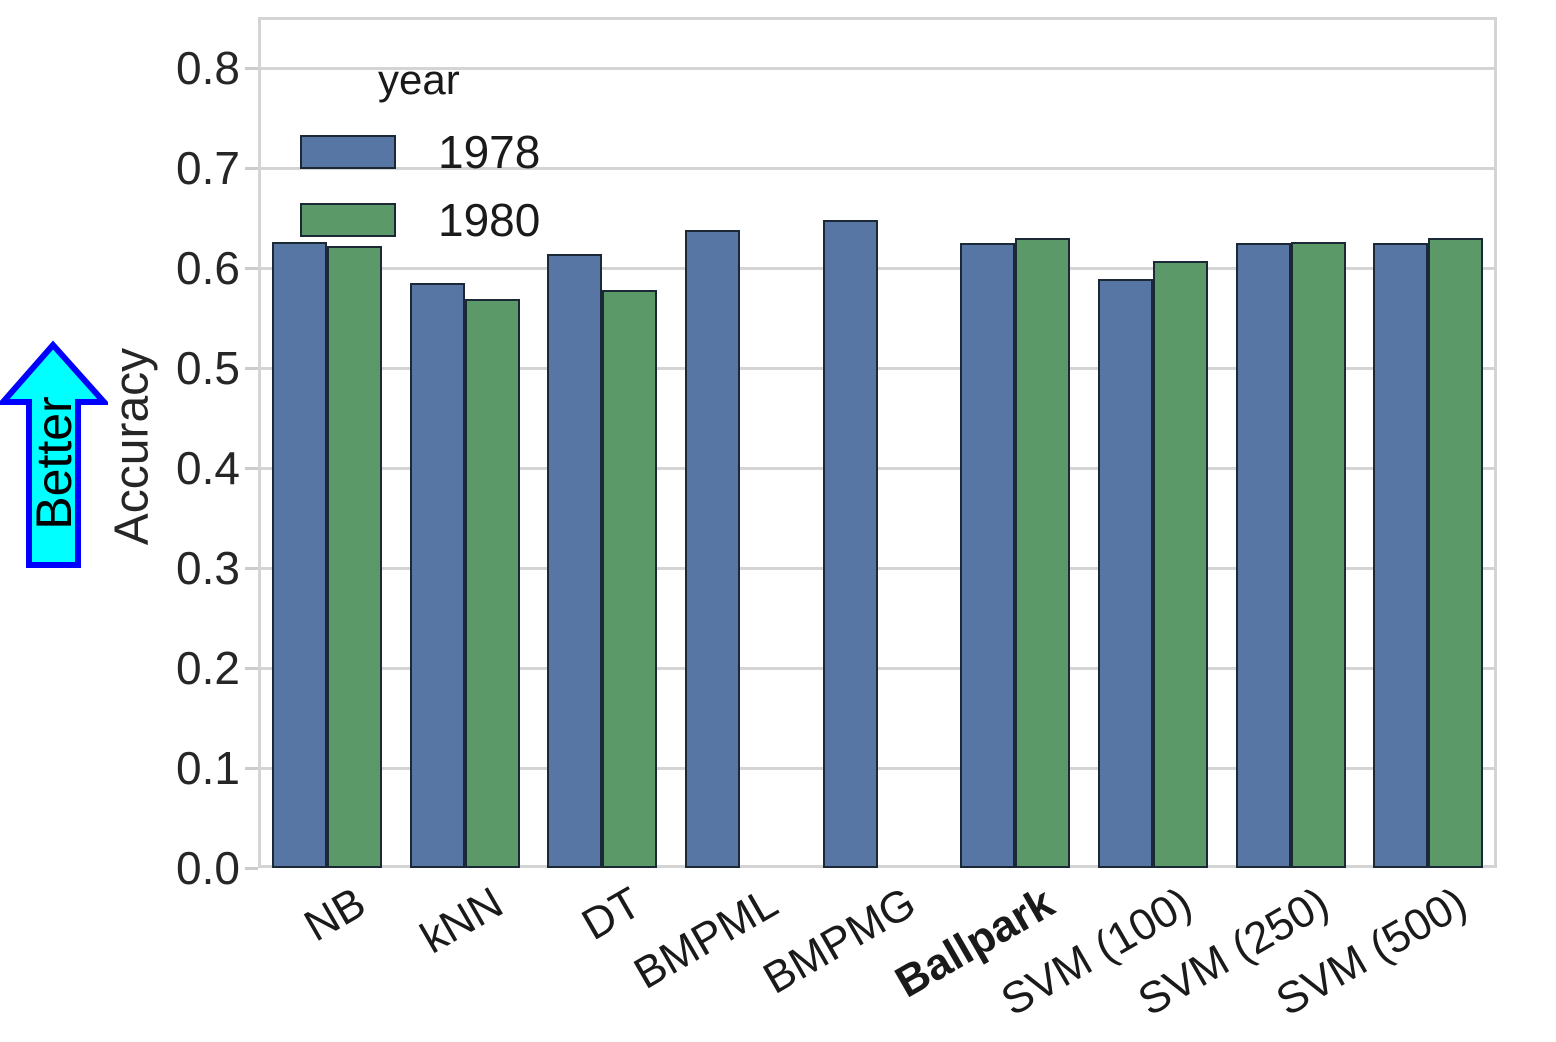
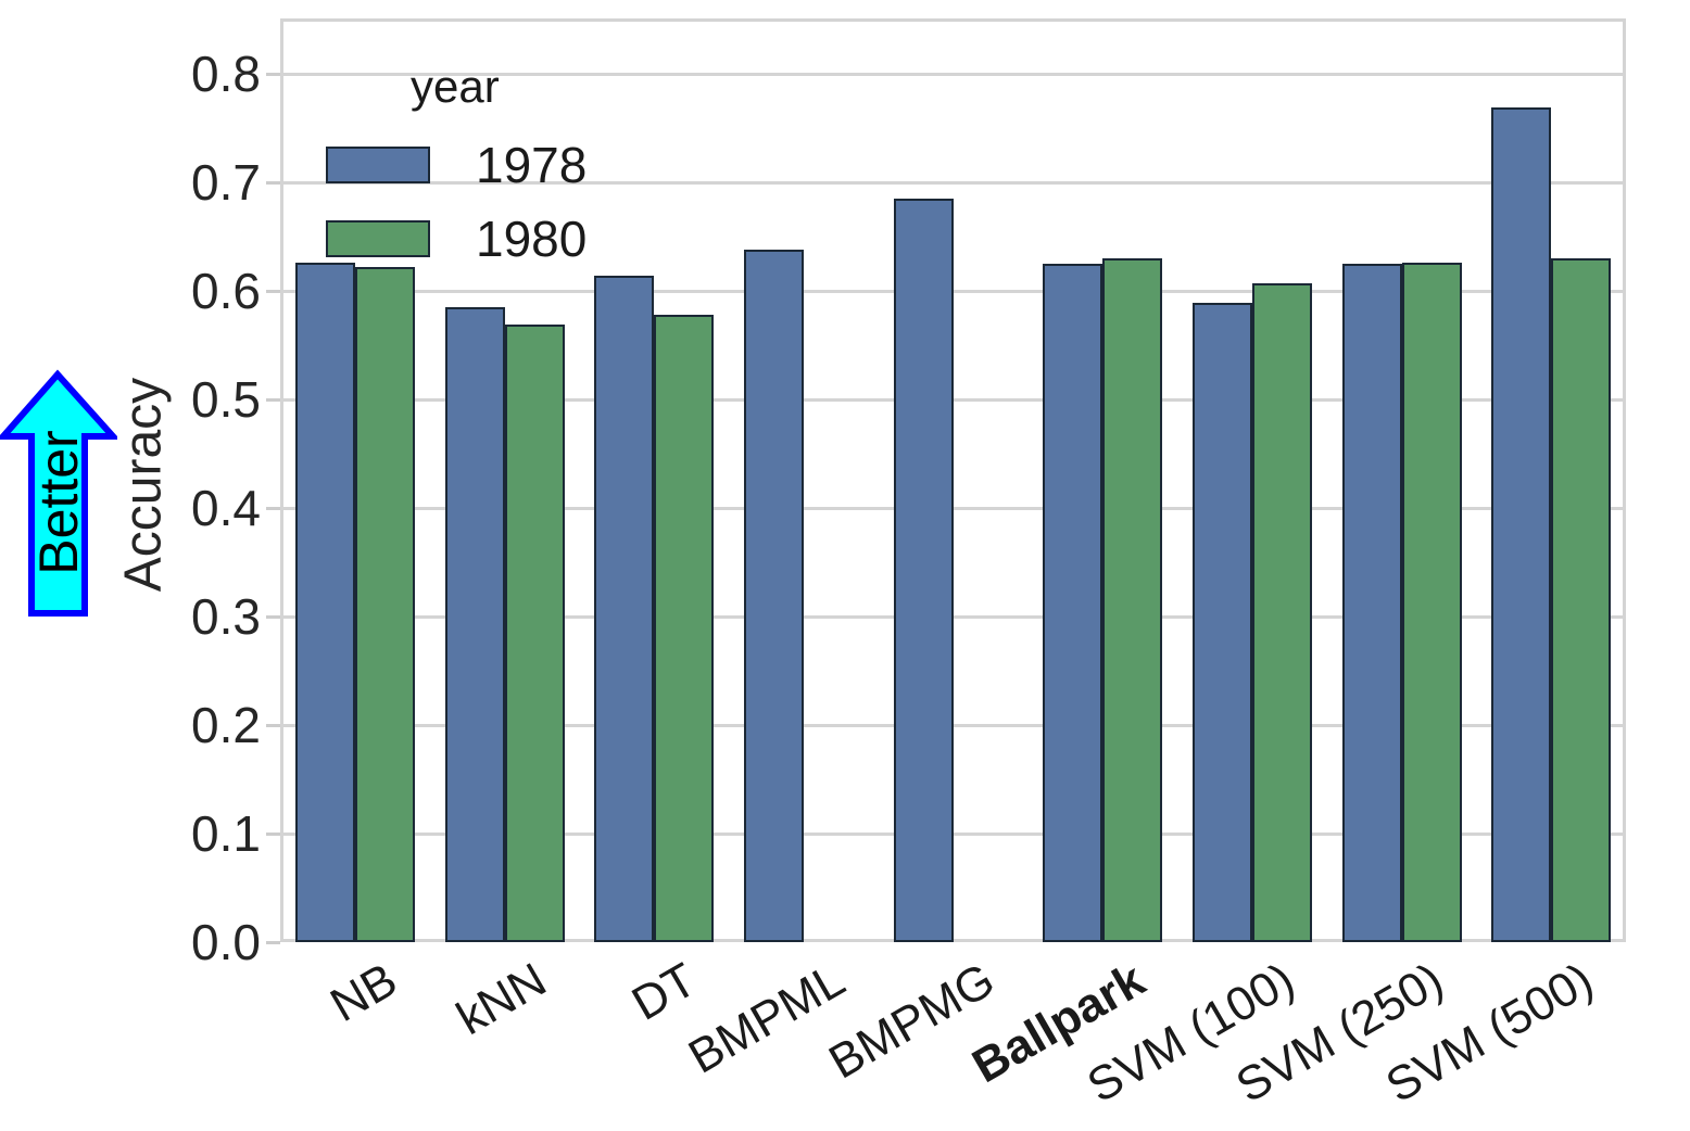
1978/BMPMG: 0.648 -> 0.685
1978/SVM (500): 0.625 -> 0.769
